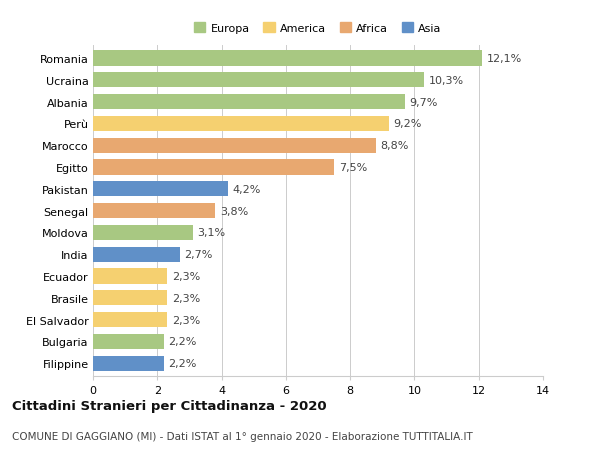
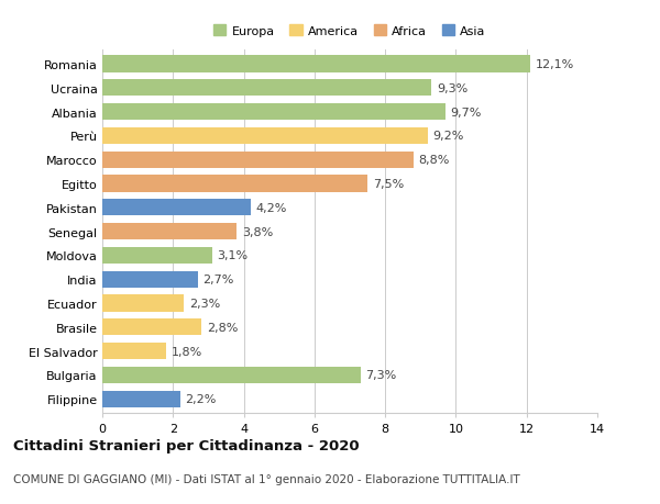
Ucraina: 10,3% -> 9,3%
Brasile: 2,3% -> 2,8%
El Salvador: 2,3% -> 1,8%
Bulgaria: 2,2% -> 7,3%
